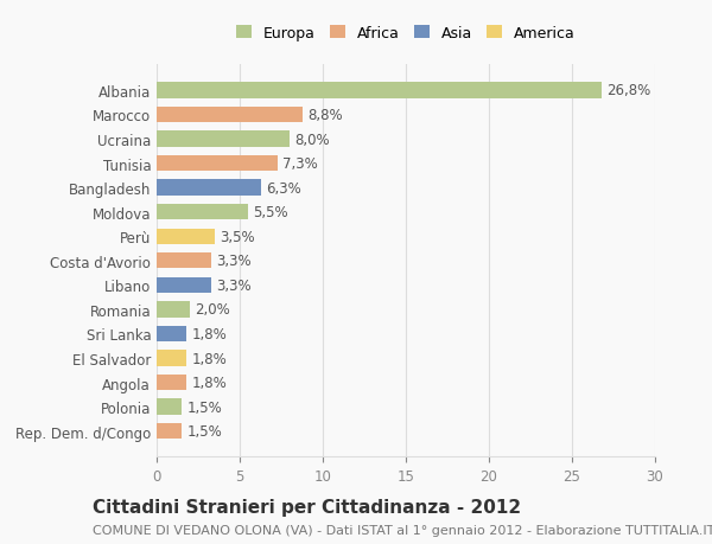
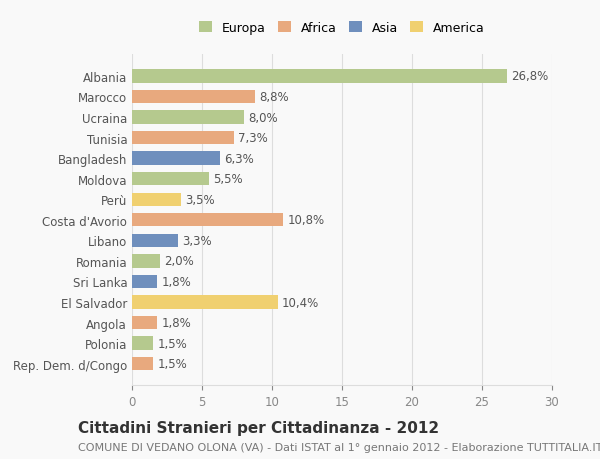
Costa d'Avorio: 3,3% -> 10,8%
El Salvador: 1,8% -> 10,4%
